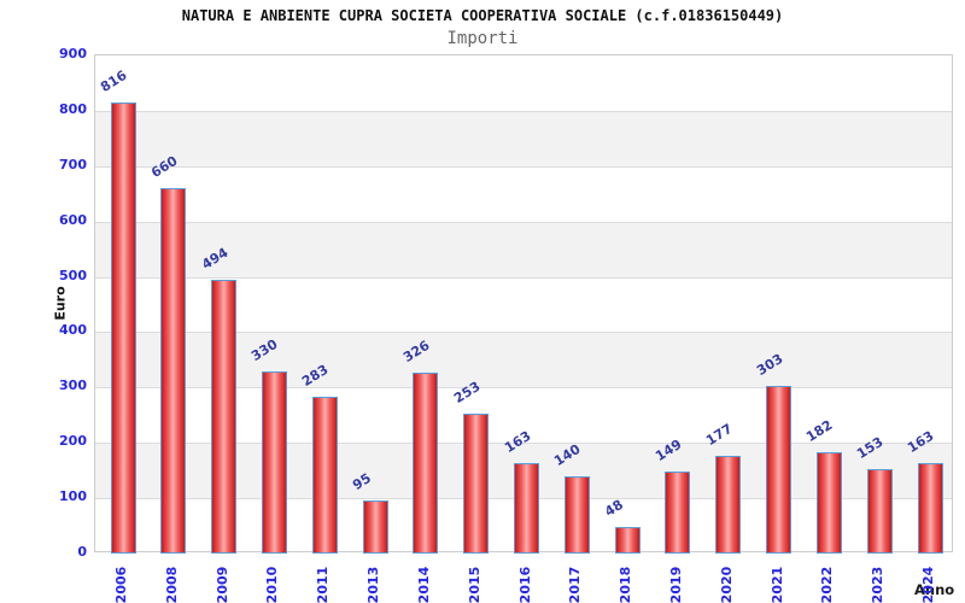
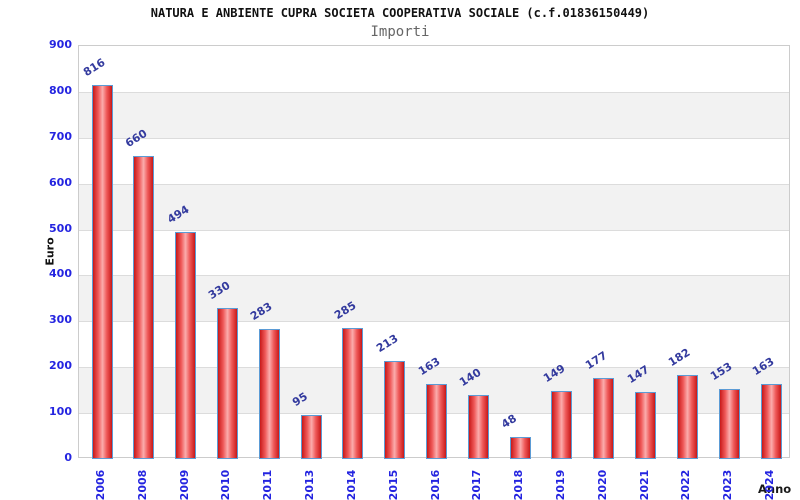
2014: 326 -> 285
2015: 253 -> 213
2021: 303 -> 147
